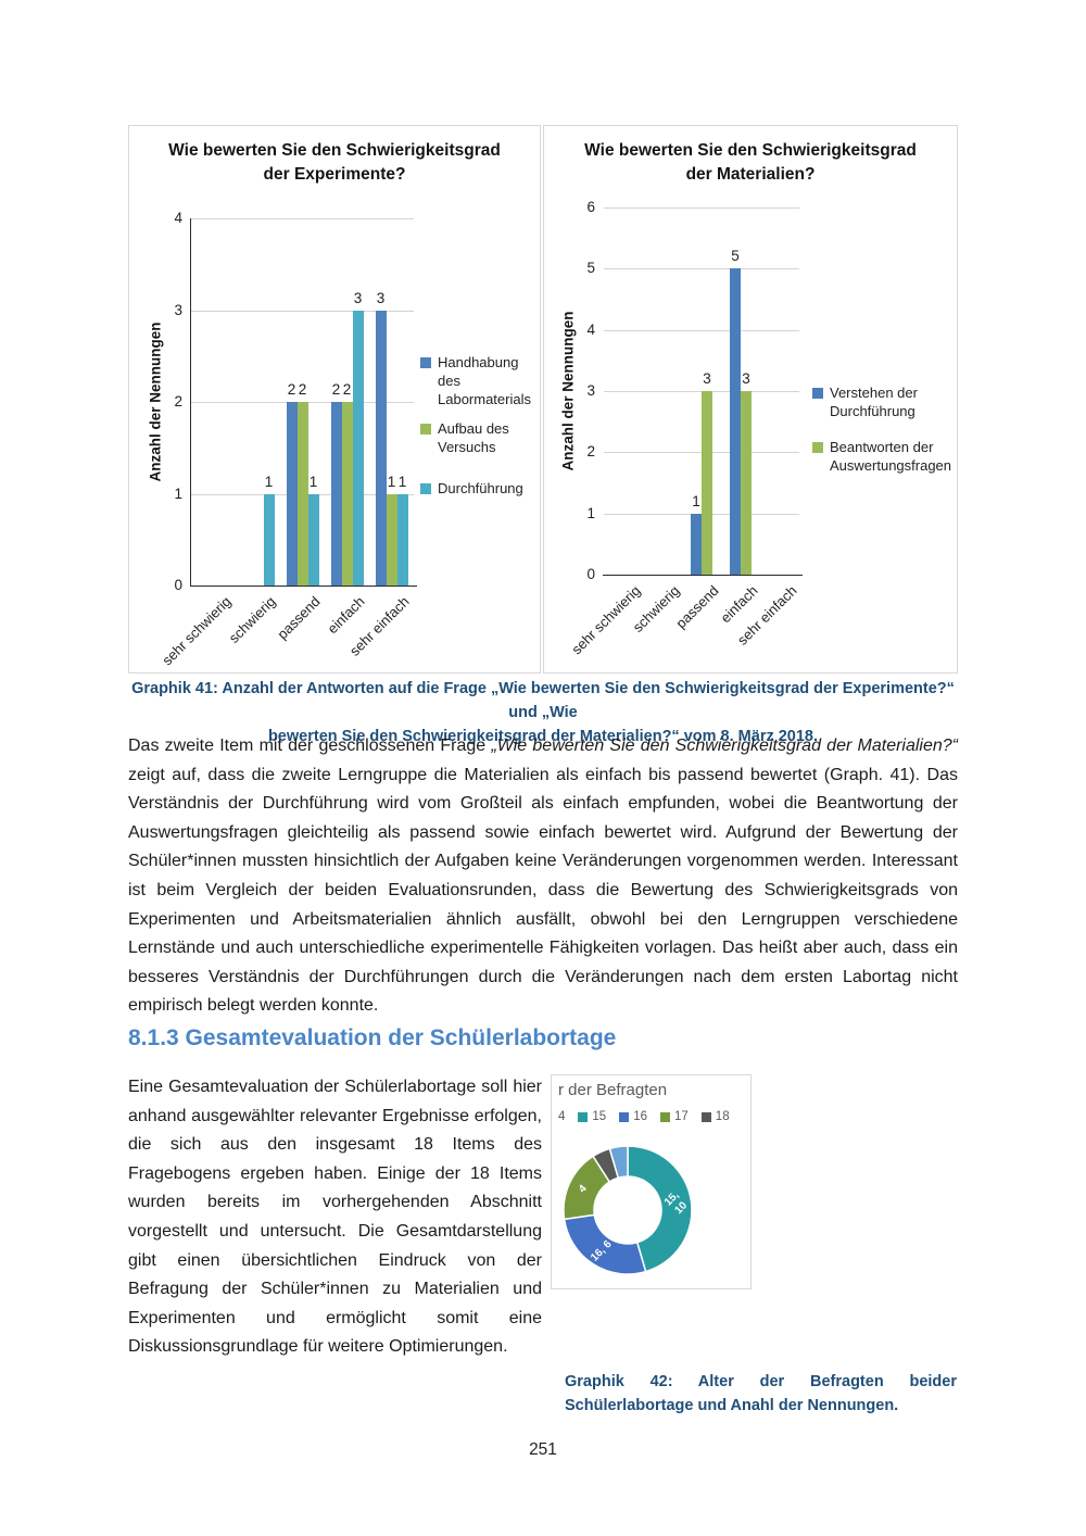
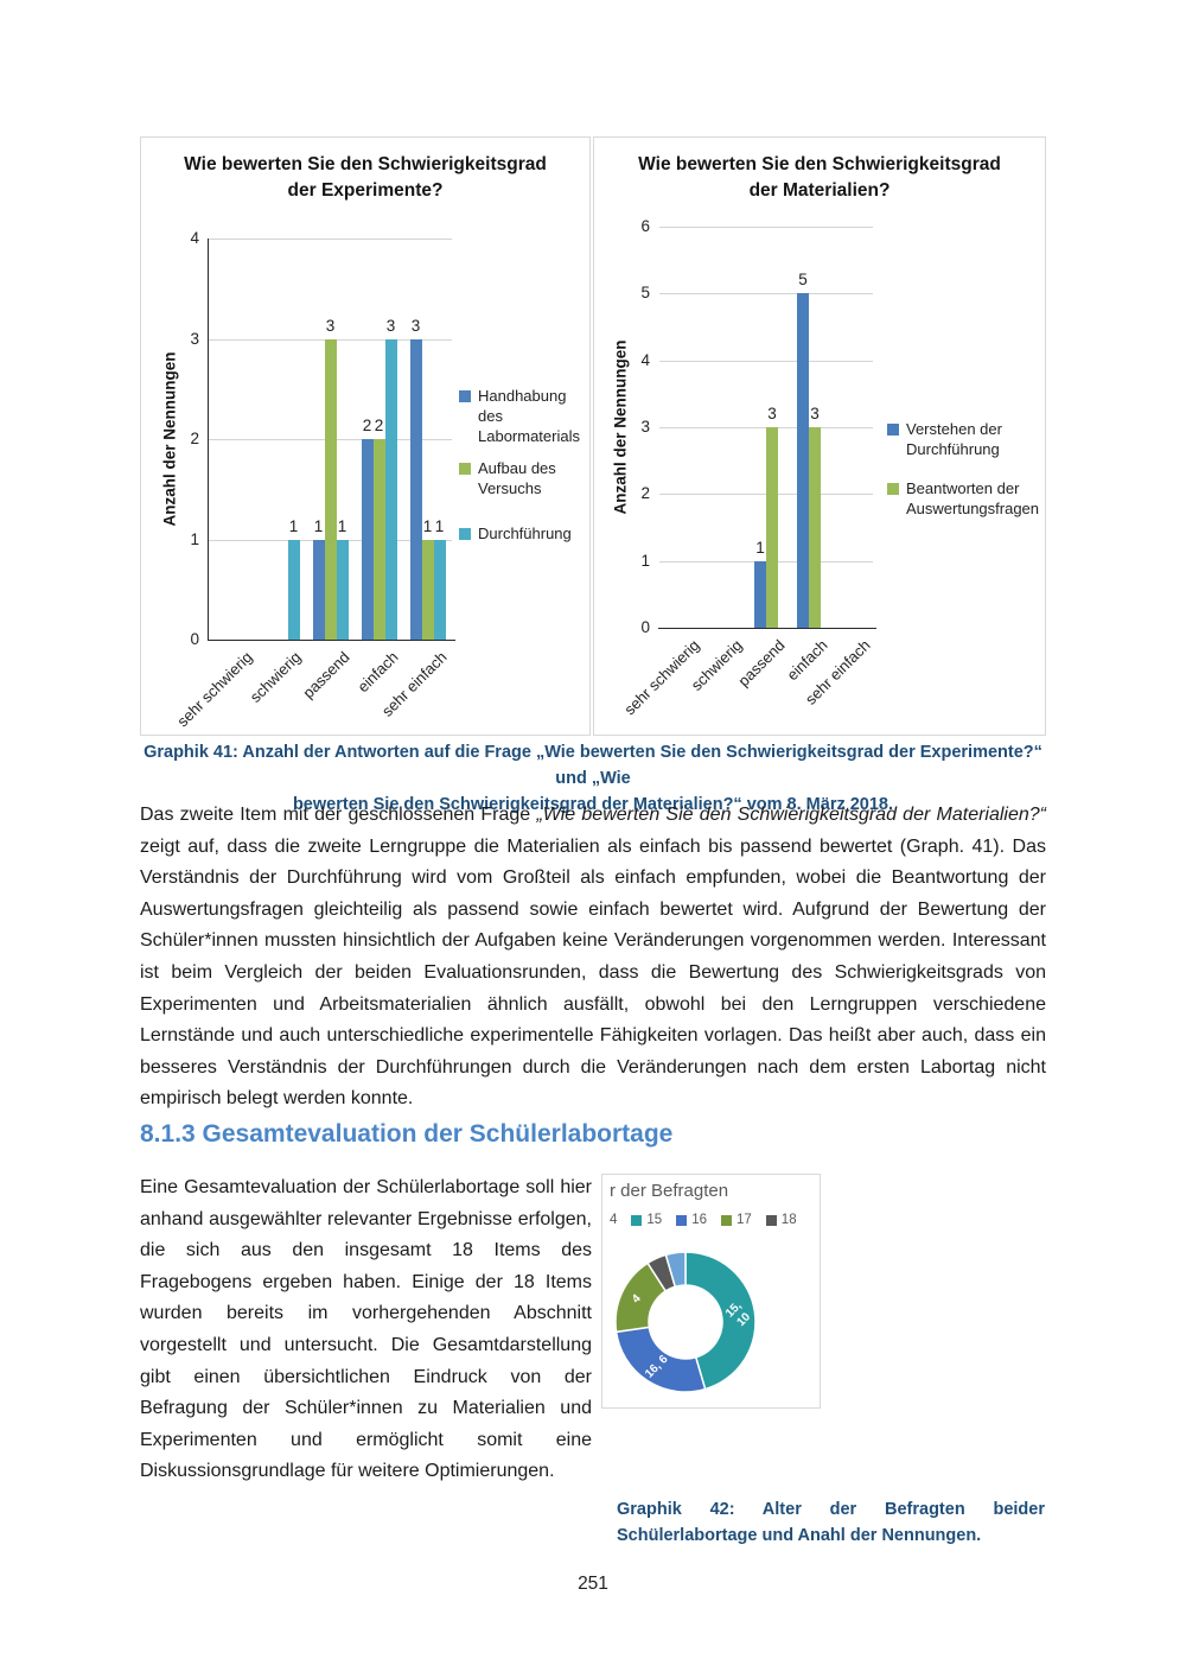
Wie bewerten Sie den Schwierigkeitsgrad der Experimente?/Handhabung des Labormaterials/passend: 2 -> 1
Wie bewerten Sie den Schwierigkeitsgrad der Experimente?/Aufbau des Versuchs/passend: 2 -> 3
